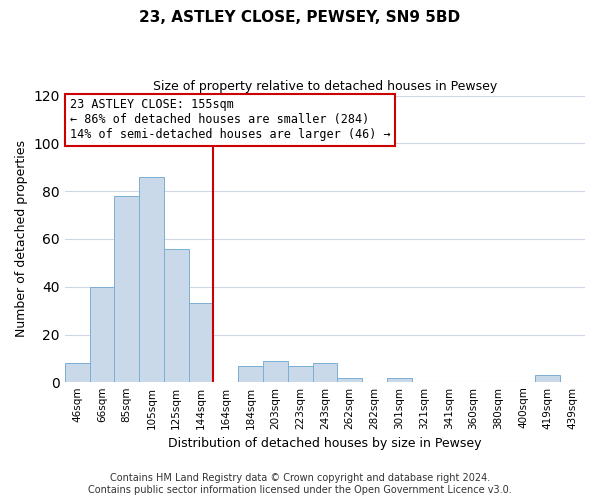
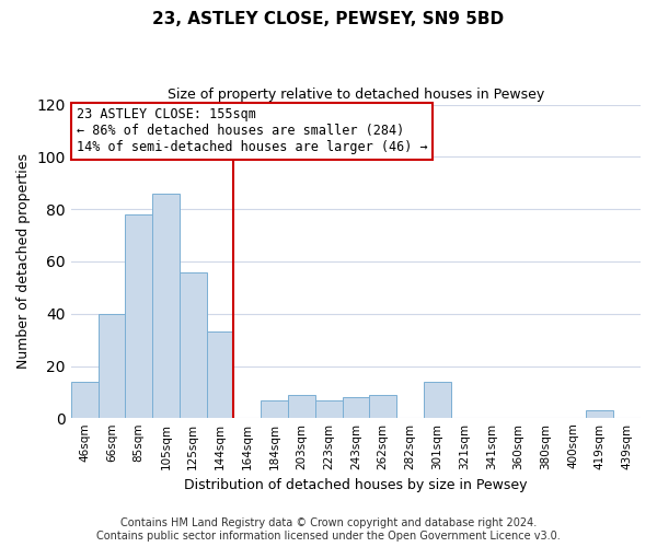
46sqm: 8 -> 14
262sqm: 2 -> 9
301sqm: 2 -> 14
